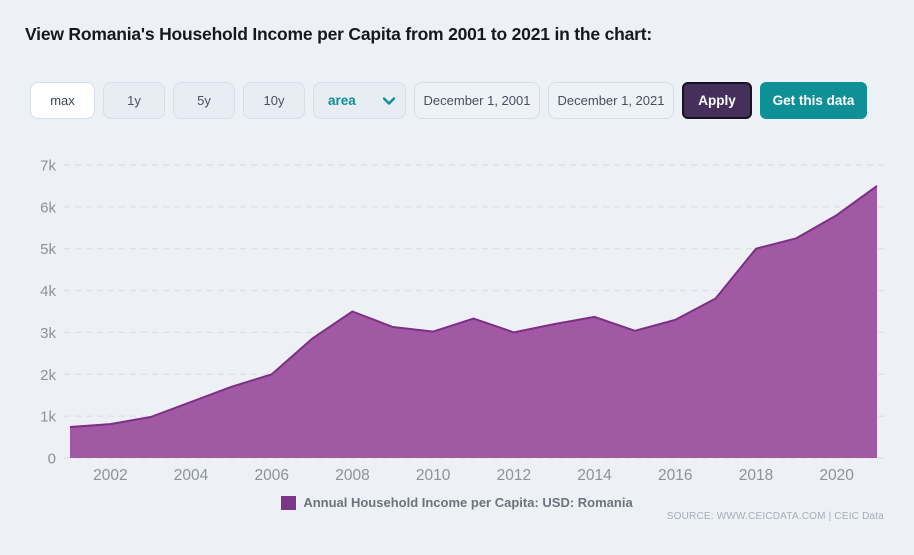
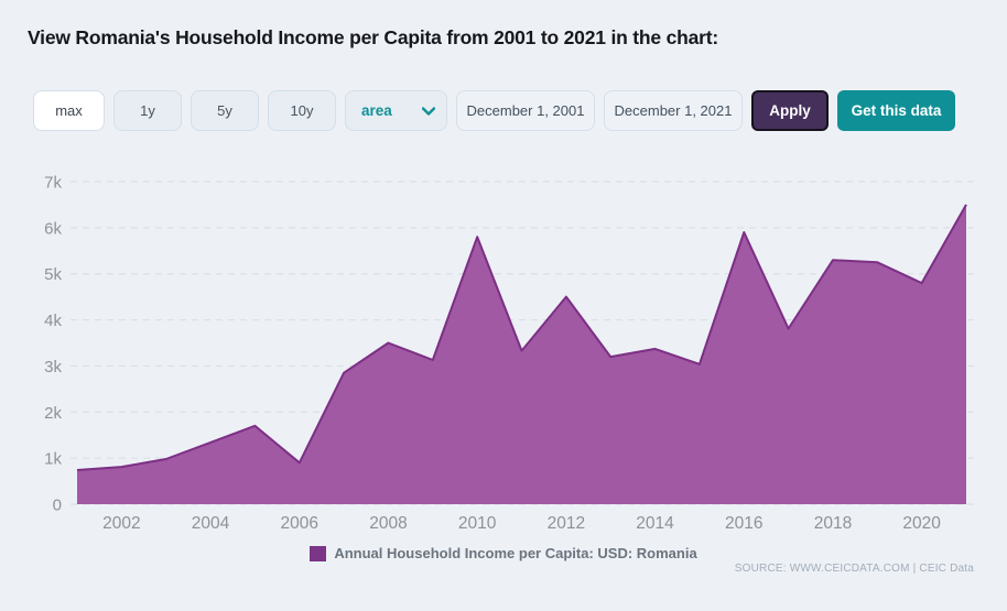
2006: 2.0k -> 0.9k
2010: 3.0k -> 5.8k
2012: 3.0k -> 4.5k
2016: 3.3k -> 5.9k
2018: 5.0k -> 5.3k
2020: 5.8k -> 4.8k
